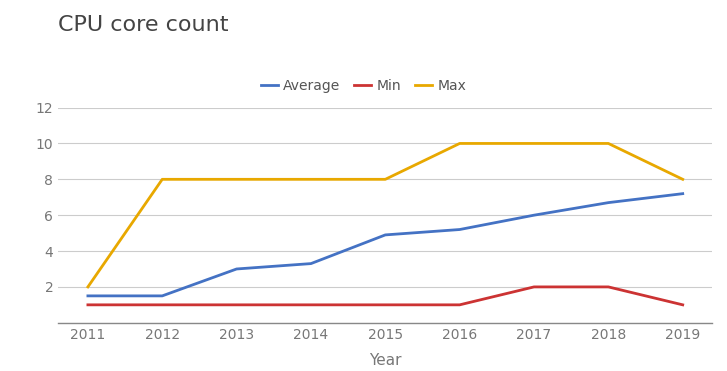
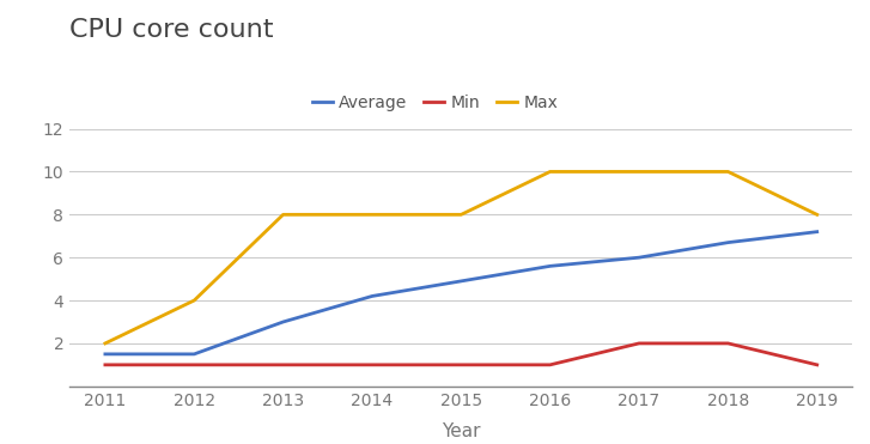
Max/2012: 8 -> 4
Average/2014: 3.3 -> 4.2
Average/2016: 5.2 -> 5.6
